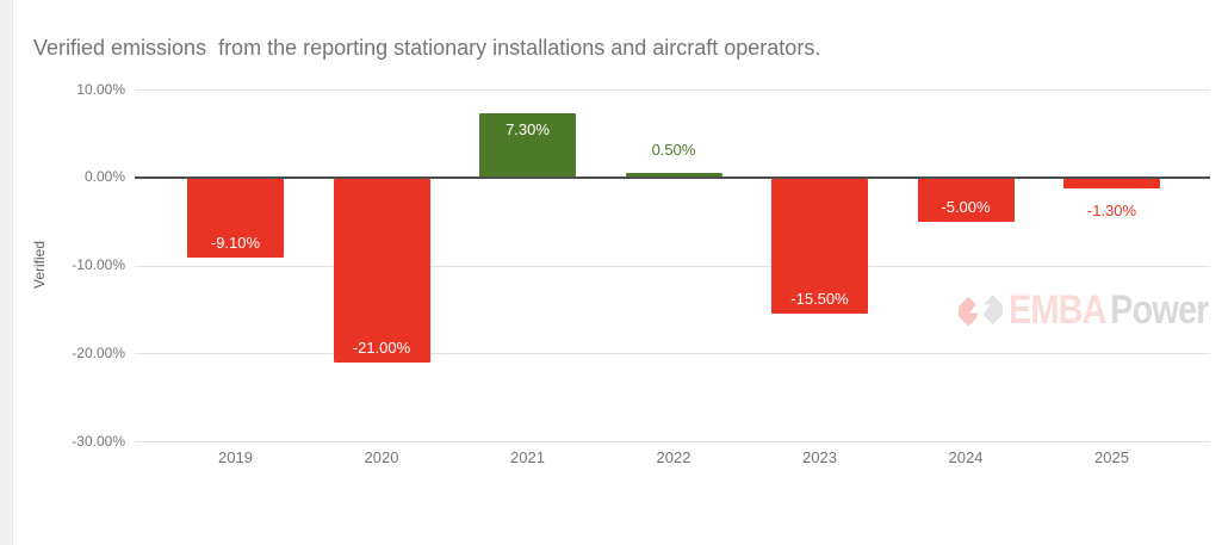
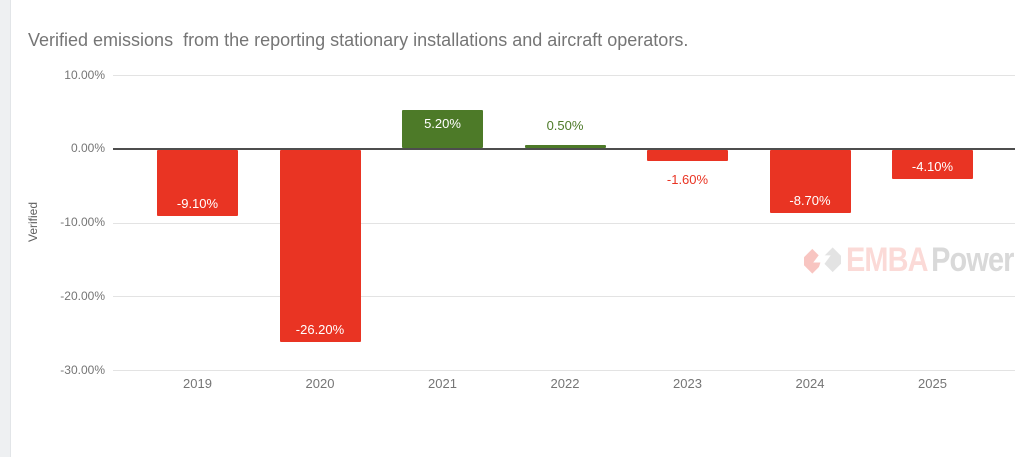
2020: -21.00% -> -26.20%
2021: 7.30% -> 5.20%
2023: -15.50% -> -1.60%
2024: -5.00% -> -8.70%
2025: -1.30% -> -4.10%
